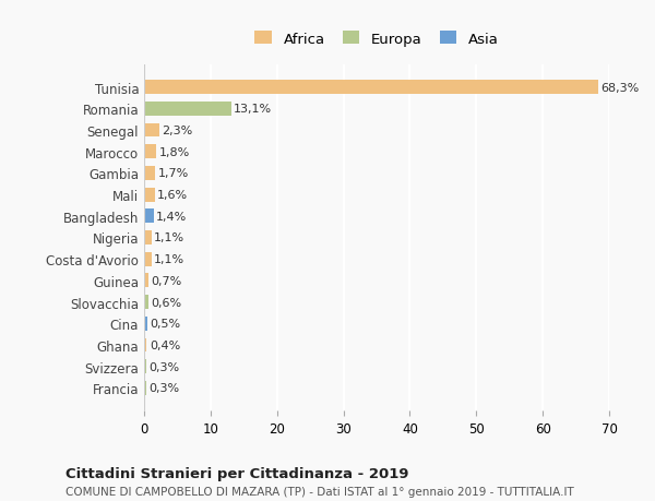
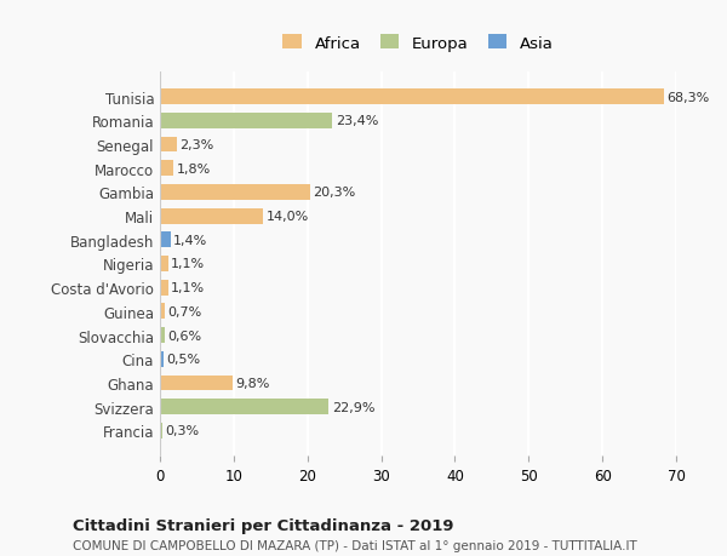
Romania: 13,1% -> 23,4%
Gambia: 1,7% -> 20,3%
Mali: 1,6% -> 14,0%
Ghana: 0,4% -> 9,8%
Svizzera: 0,3% -> 22,9%
